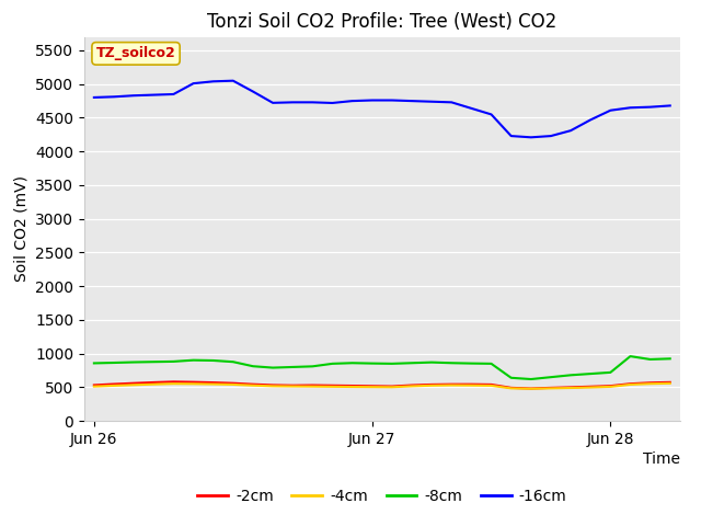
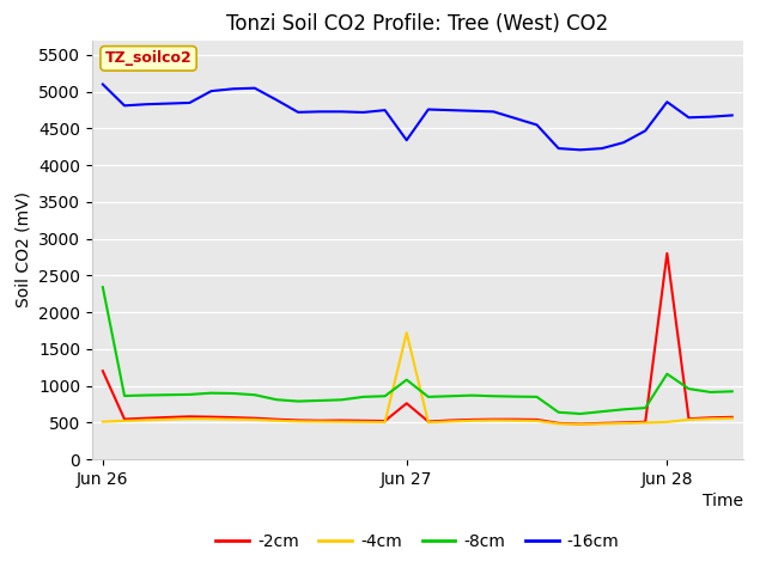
-2cm/Jun 26: 530 -> 1200
-8cm/Jun 26: 860 -> 2340
-16cm/Jun 26: 4800 -> 5100
-2cm/Jun 27: 520 -> 760
-4cm/Jun 27: 500 -> 1720
-8cm/Jun 27: 850 -> 1080
-16cm/Jun 27: 4760 -> 4340
-2cm/Jun 28: 520 -> 2800
-8cm/Jun 28: 720 -> 1160
-16cm/Jun 28: 4610 -> 4860
